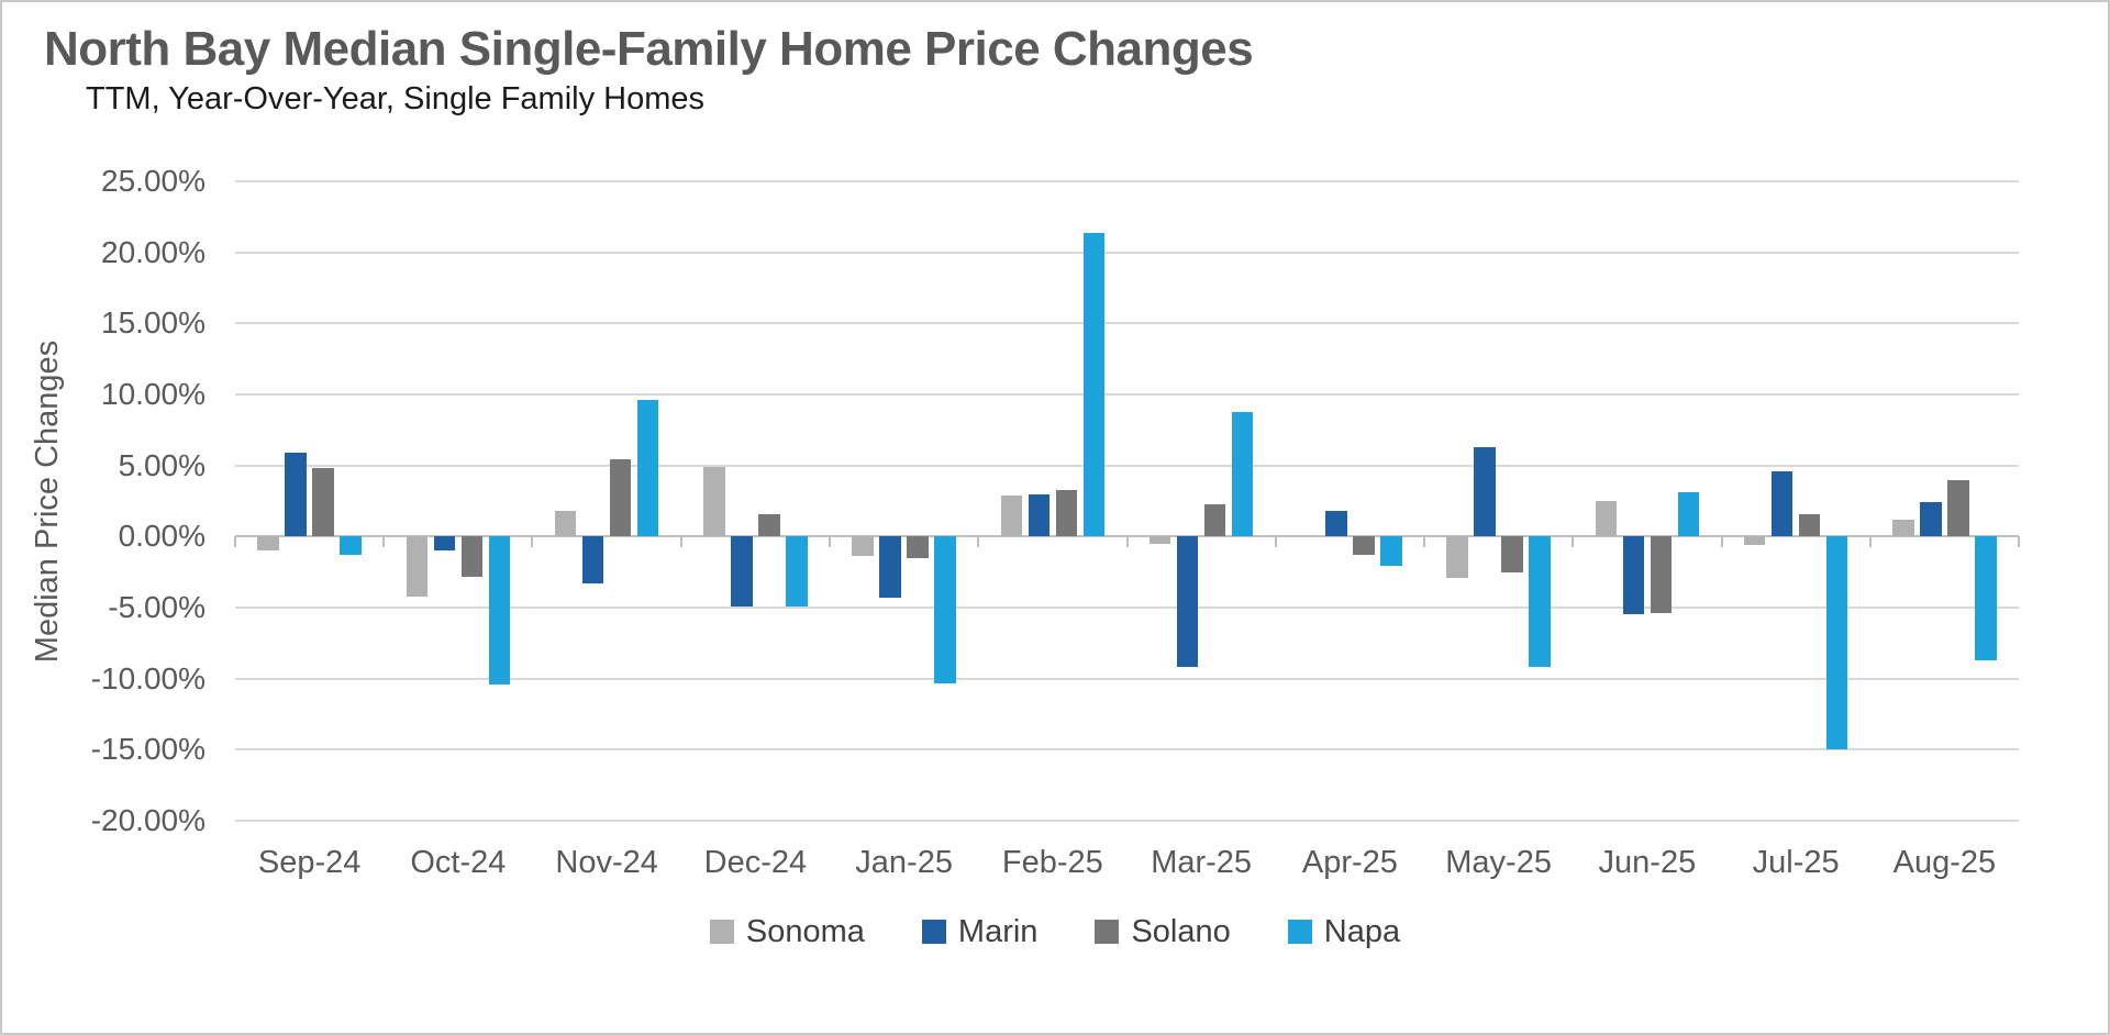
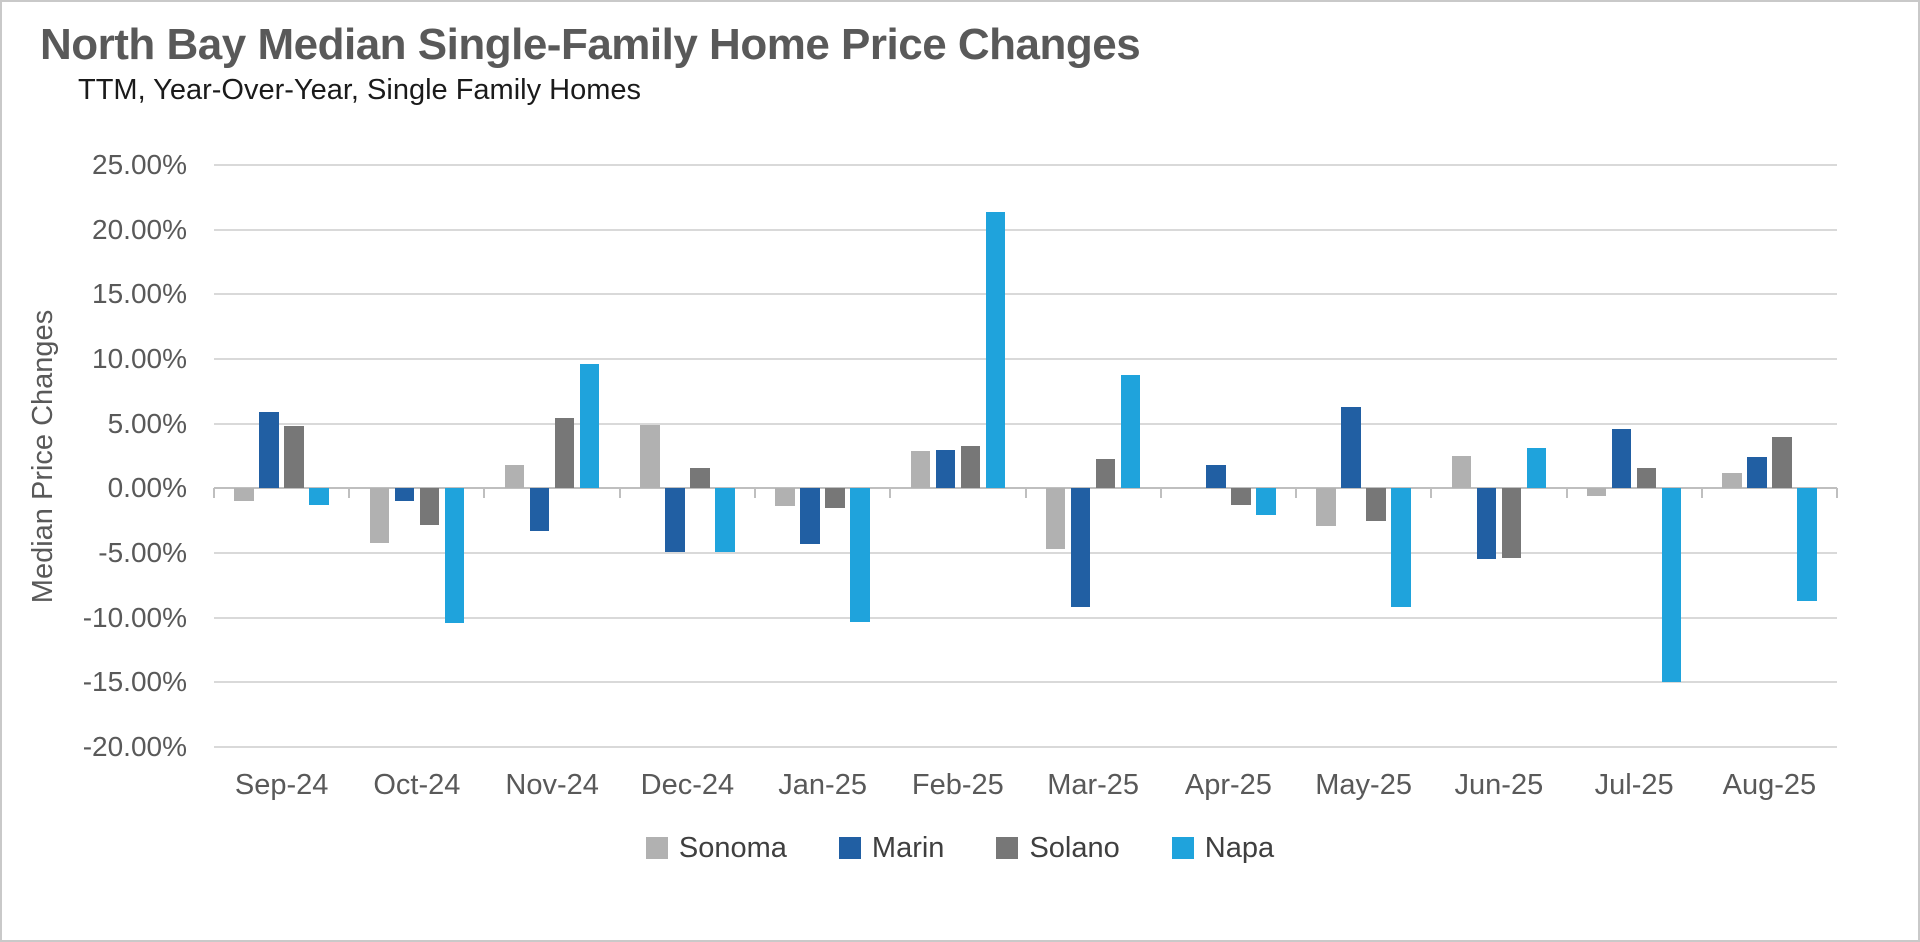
Sonoma/Mar-25: -0.5% -> -4.7%
